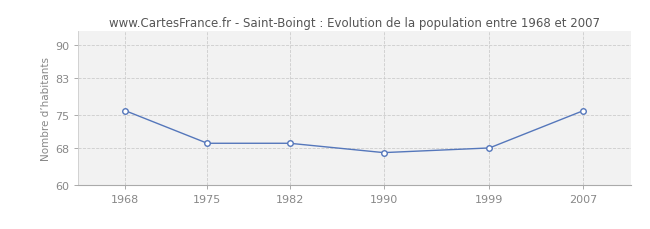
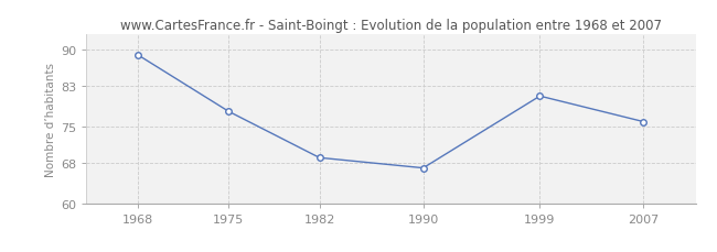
1968: 76 -> 89
1975: 69 -> 78
1999: 68 -> 81
